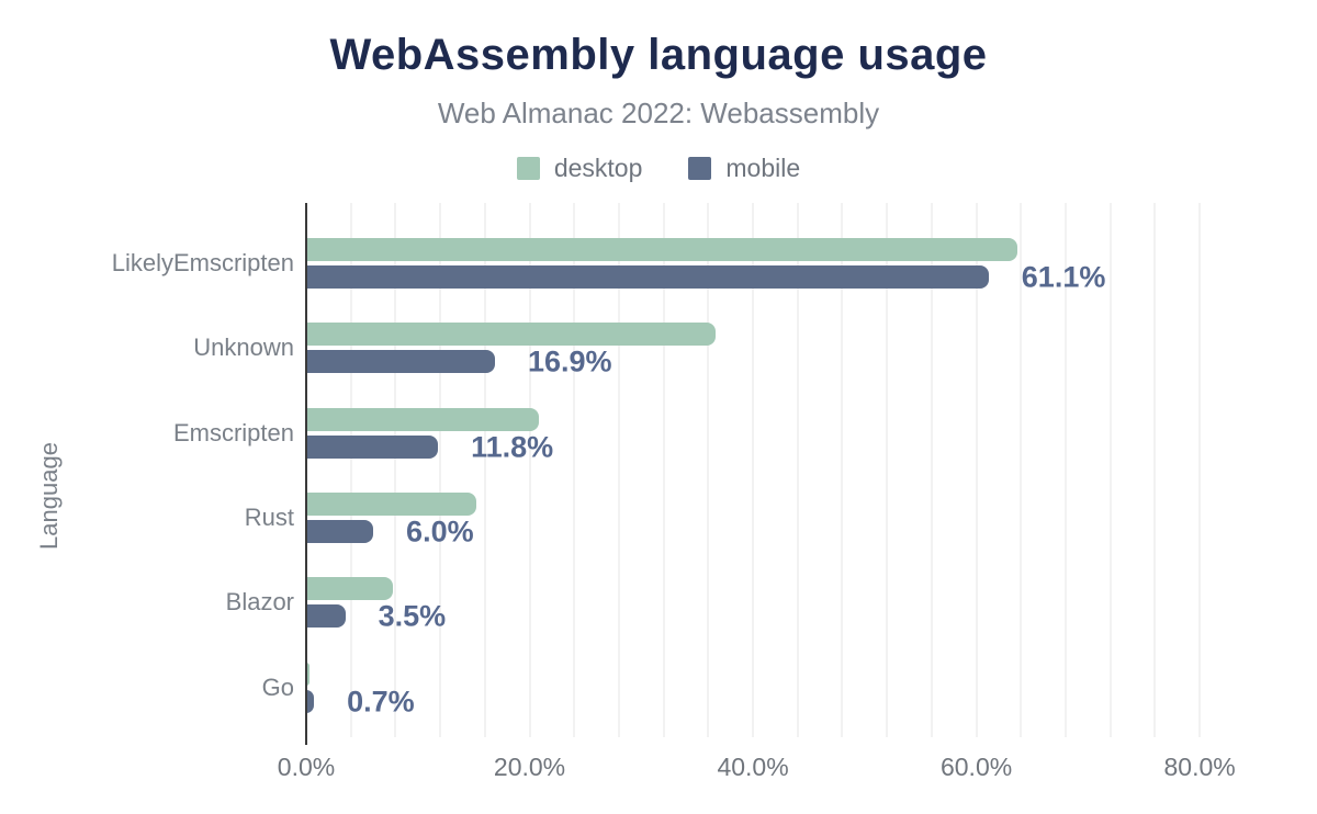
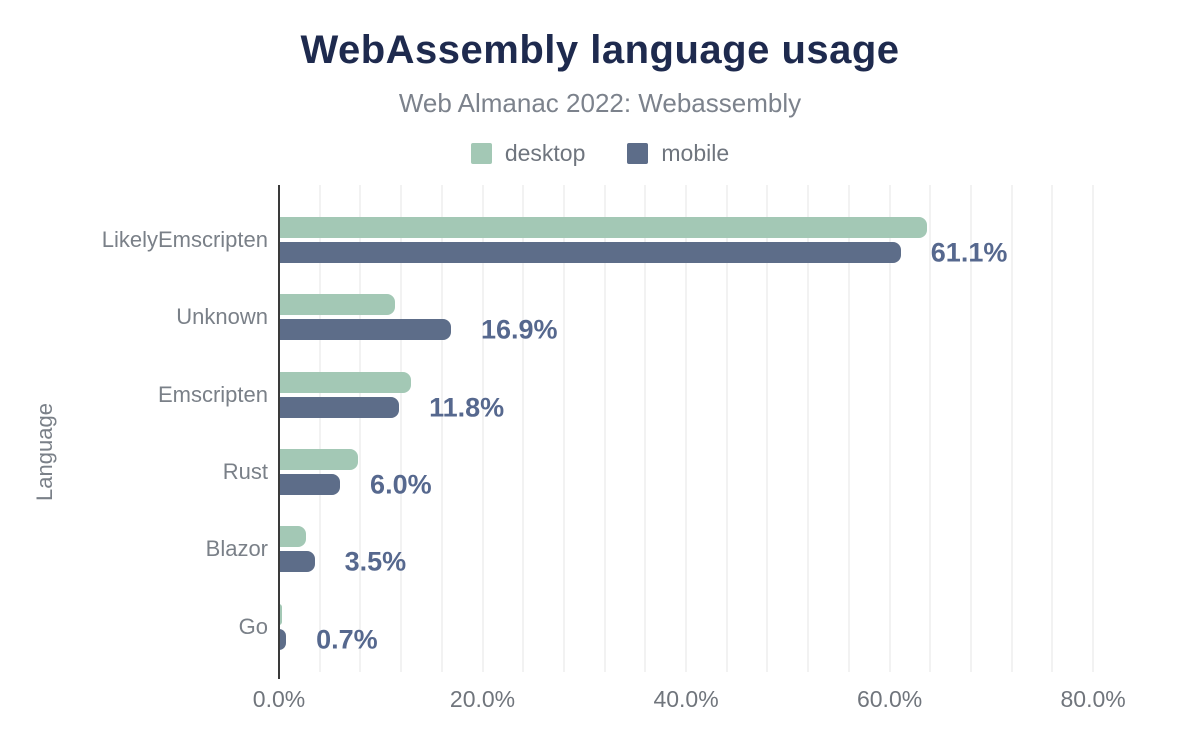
desktop/Unknown: 36.7% -> 11.4%
desktop/Emscripten: 20.8% -> 13.0%
desktop/Rust: 15.2% -> 7.8%
desktop/Blazor: 7.8% -> 2.7%
